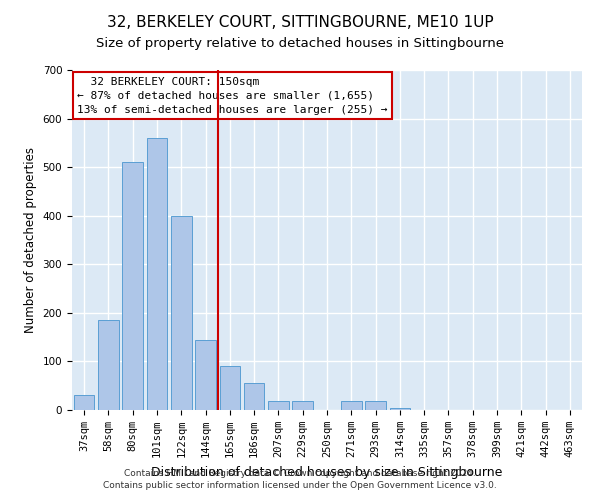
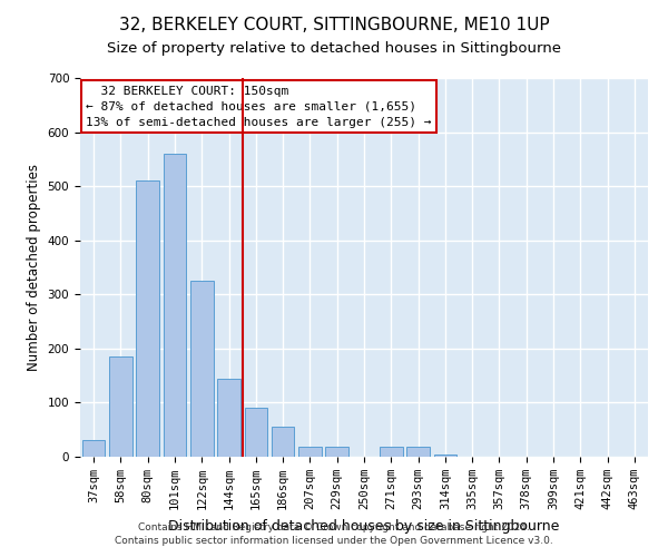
122sqm: 400 -> 325
